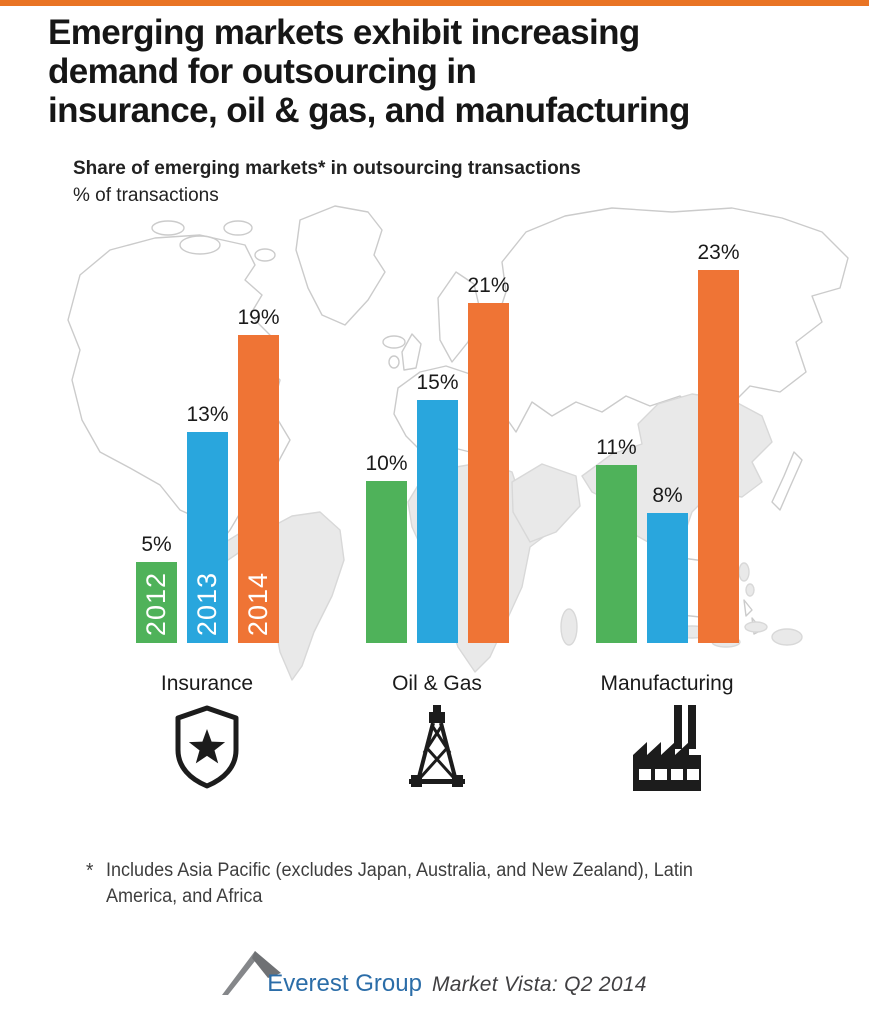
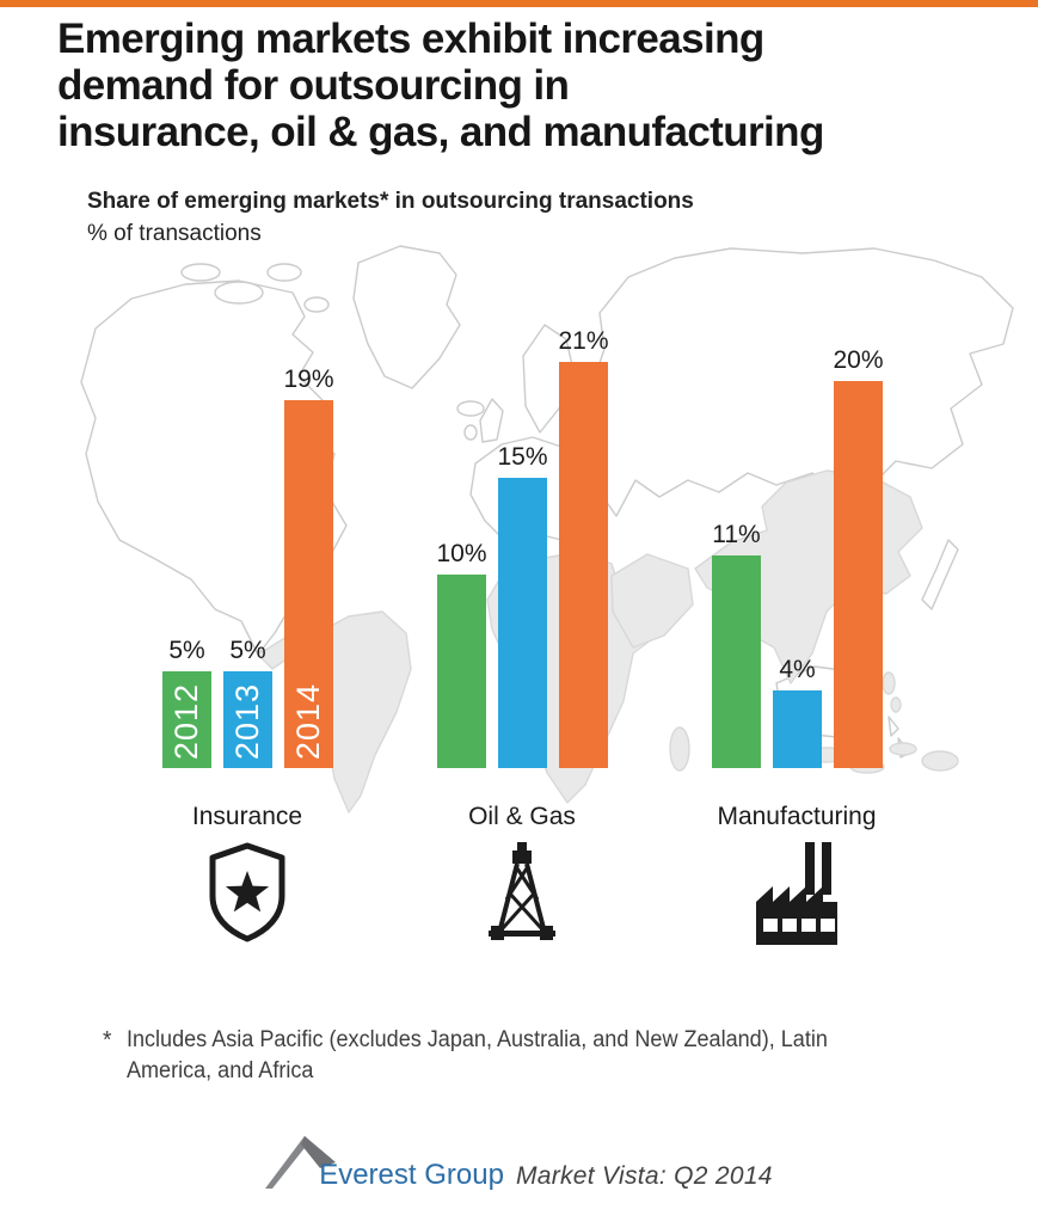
2013/Insurance: 13% -> 5%
2013/Manufacturing: 8% -> 4%
2014/Manufacturing: 23% -> 20%
